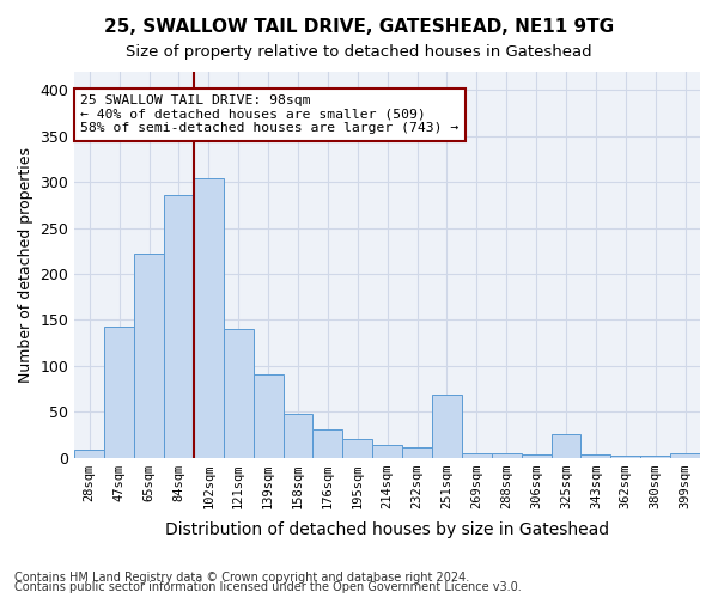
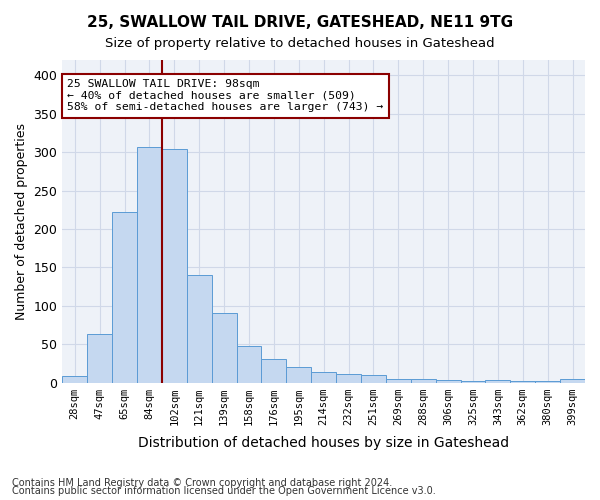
47sqm: 142 -> 63
84sqm: 286 -> 307
251sqm: 68 -> 10
325sqm: 26 -> 2
